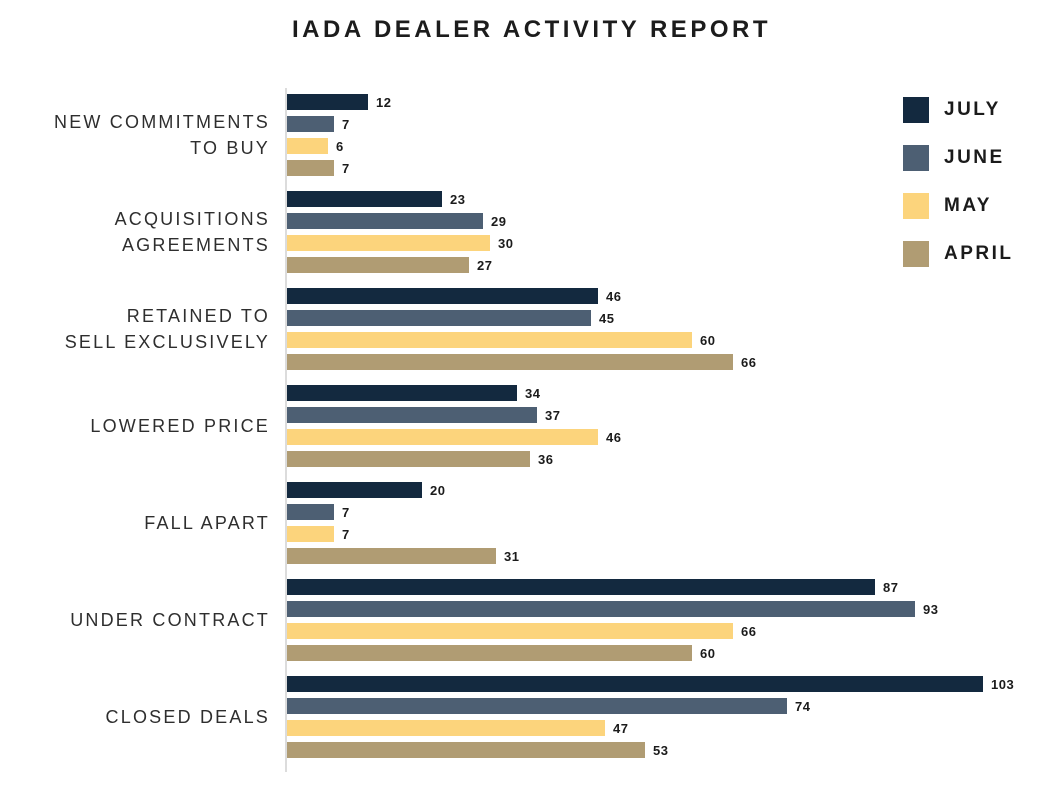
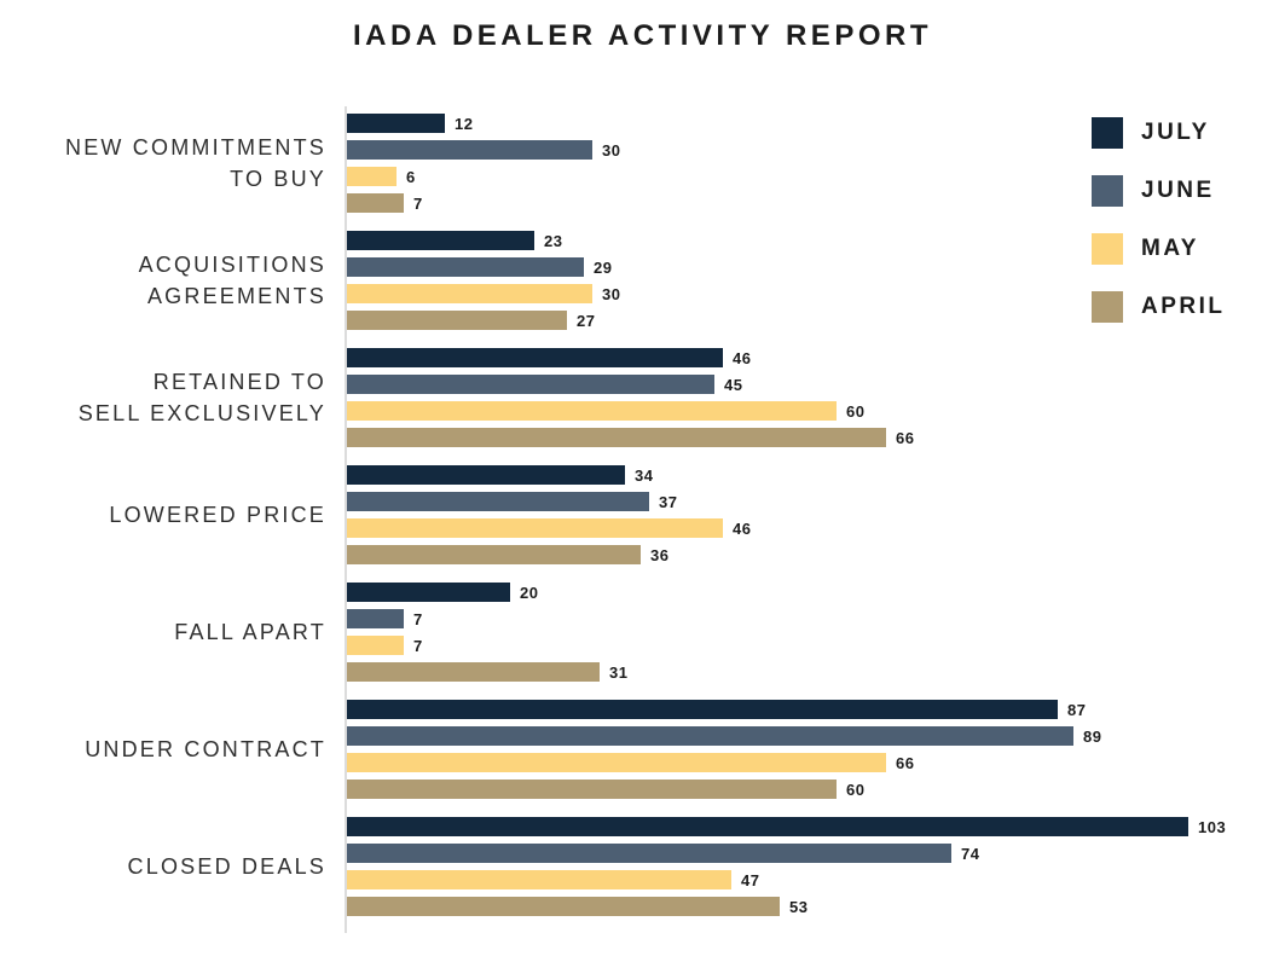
JUNE/NEW COMMITMENTS TO BUY: 7 -> 30
JUNE/UNDER CONTRACT: 93 -> 89
